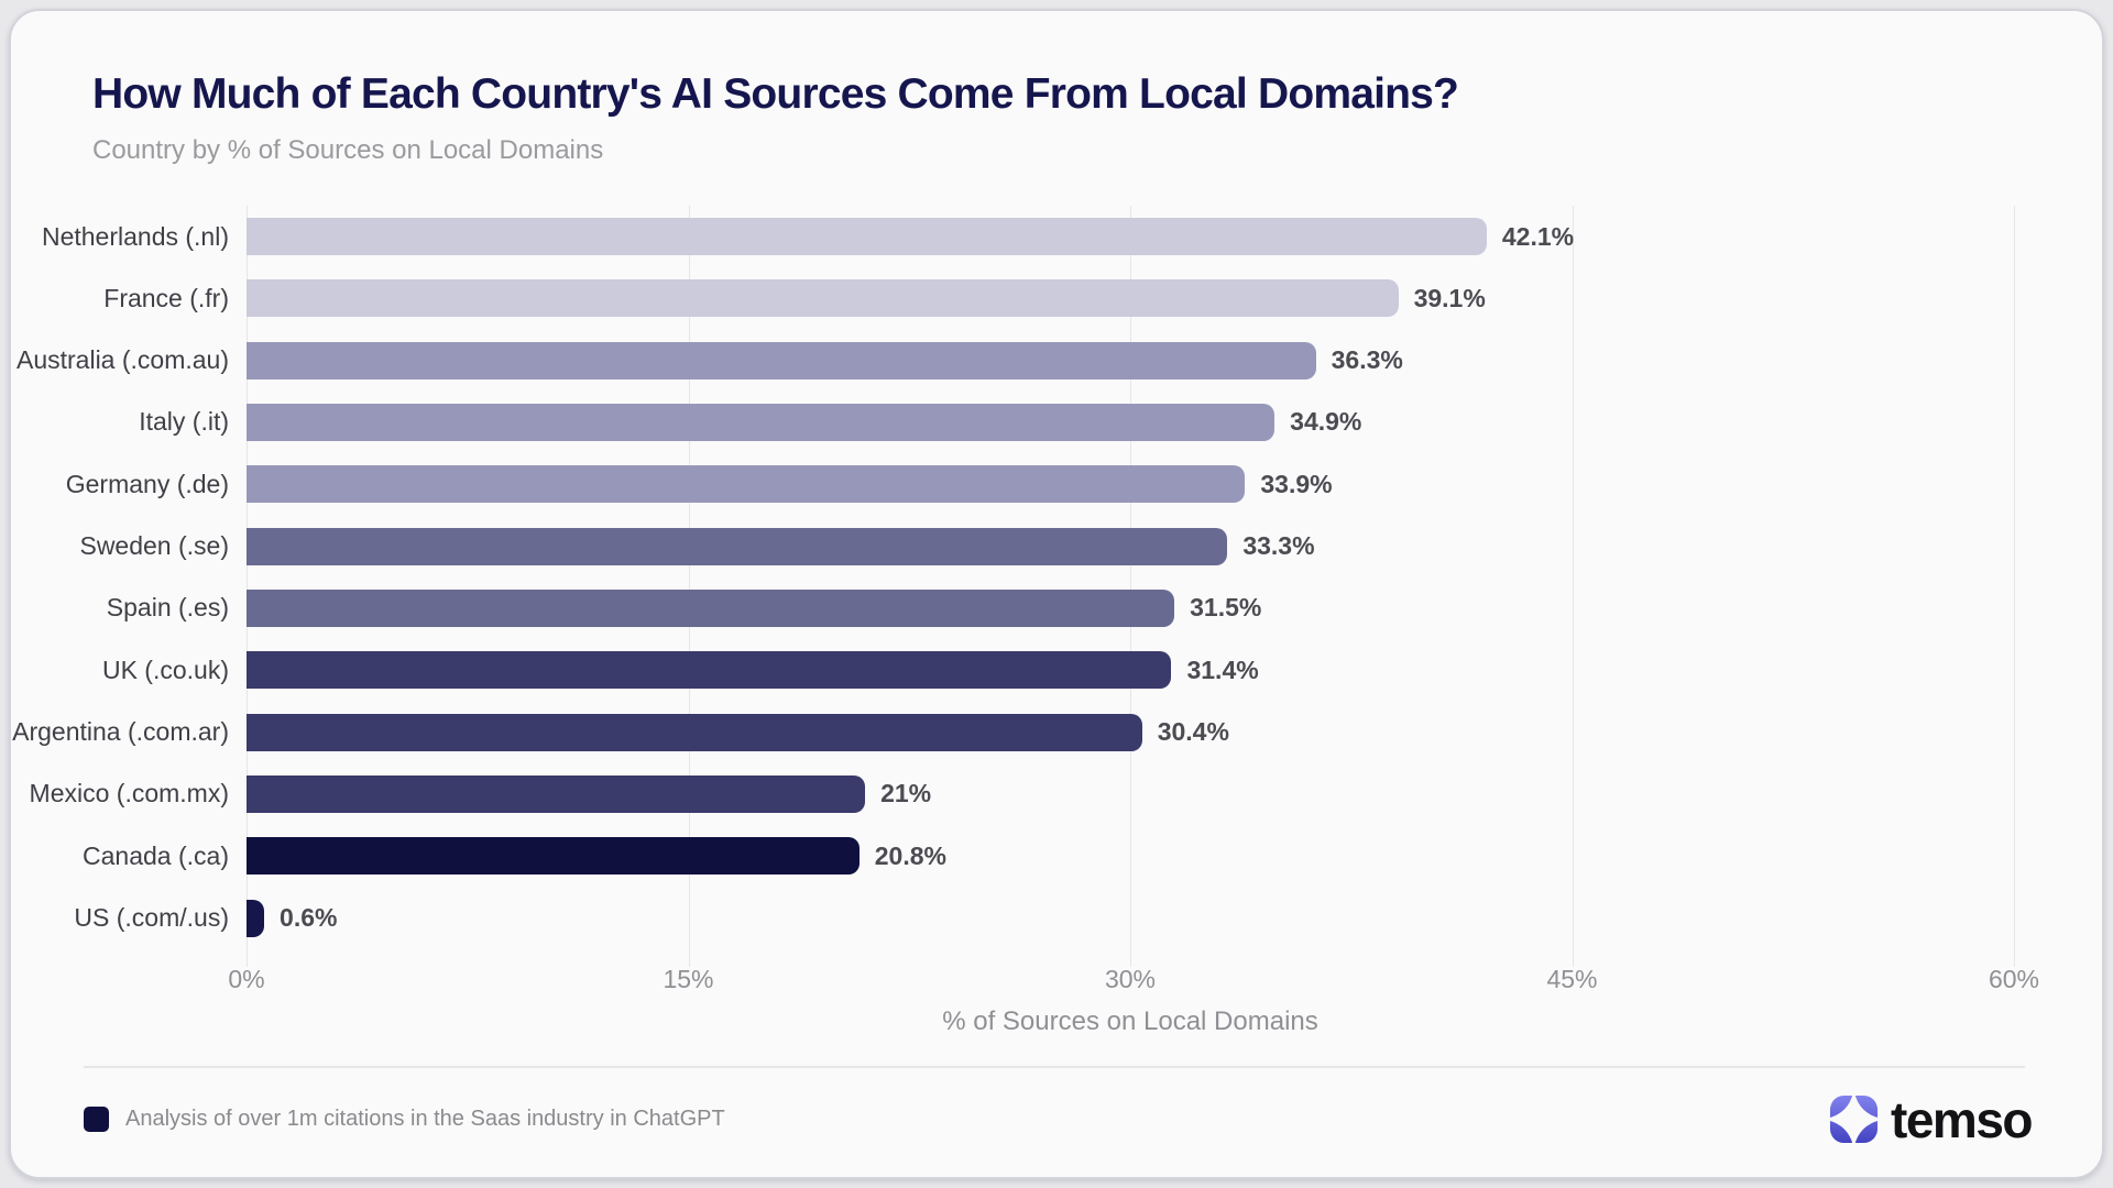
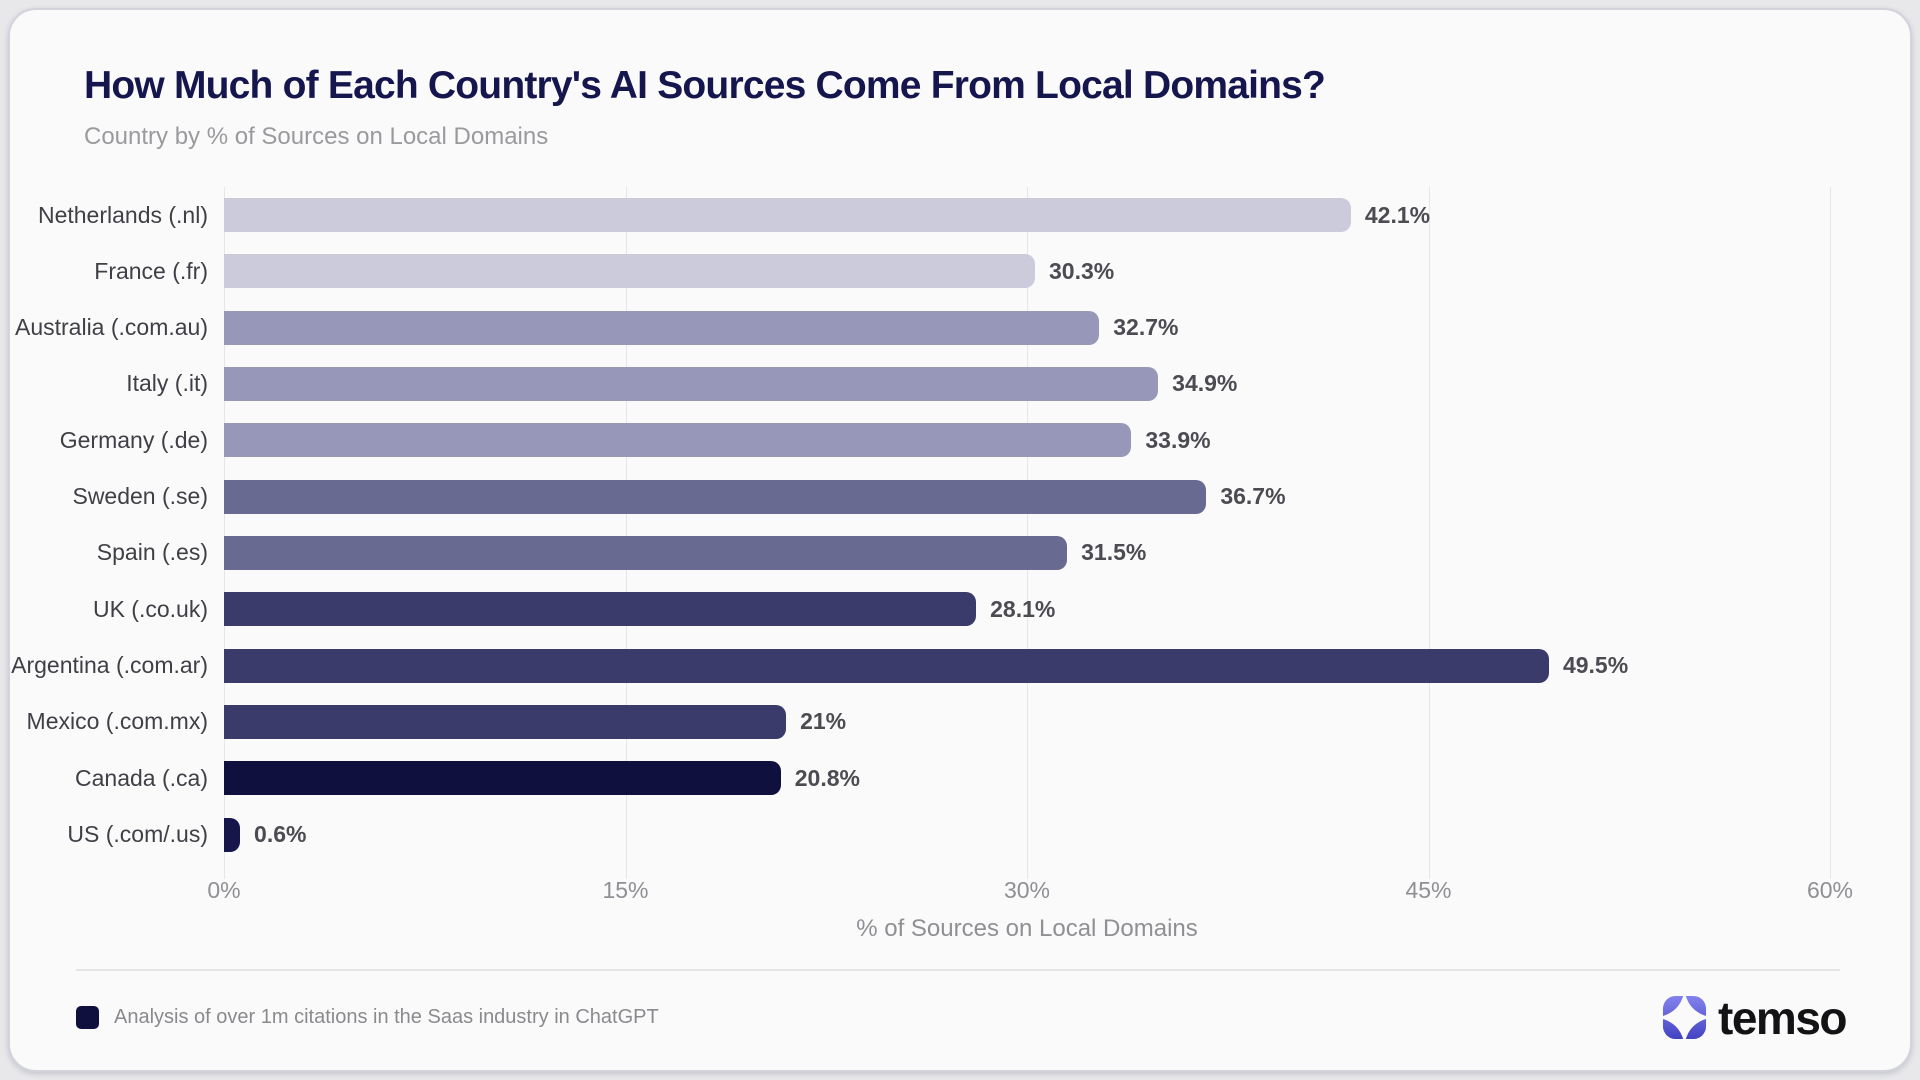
France (.fr): 39.1% -> 30.3%
Australia (.com.au): 36.3% -> 32.7%
Sweden (.se): 33.3% -> 36.7%
UK (.co.uk): 31.4% -> 28.1%
Argentina (.com.ar): 30.4% -> 49.5%
